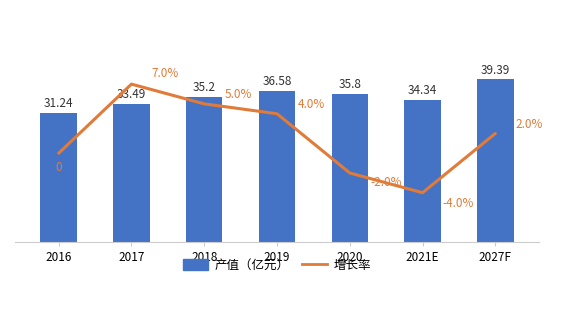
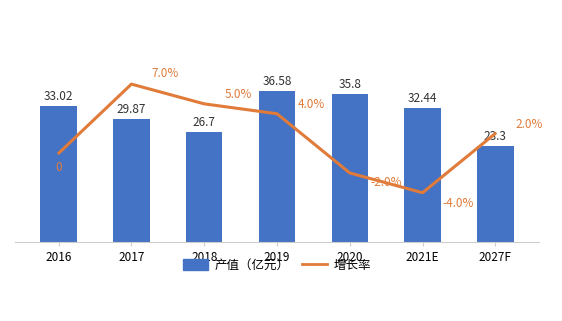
产值（亿元）/2016: 31.24 -> 33.02
产值（亿元）/2017: 33.49 -> 29.87
产值（亿元）/2018: 35.2 -> 26.7
产值（亿元）/2021E: 34.34 -> 32.44
产值（亿元）/2027F: 39.39 -> 23.3
